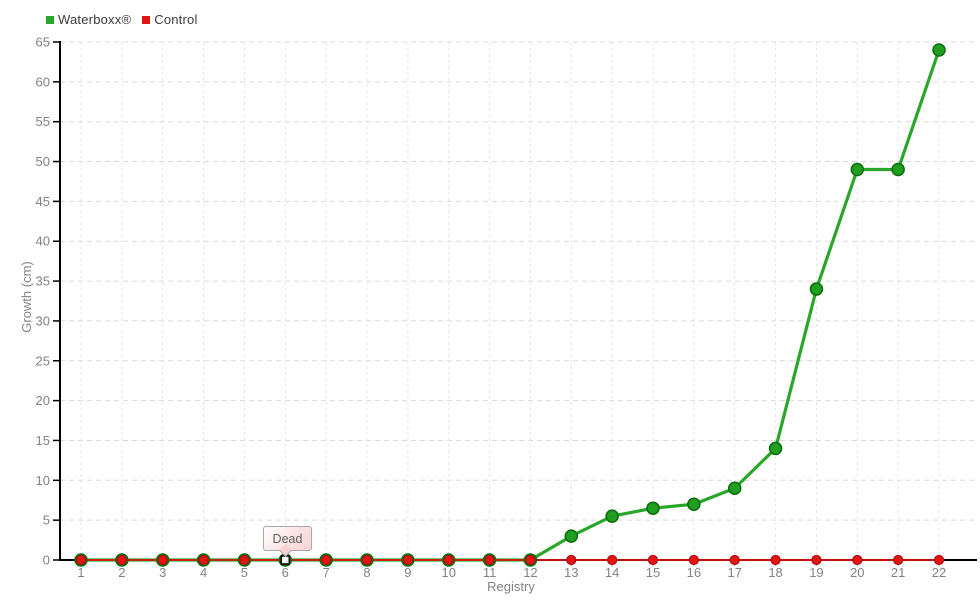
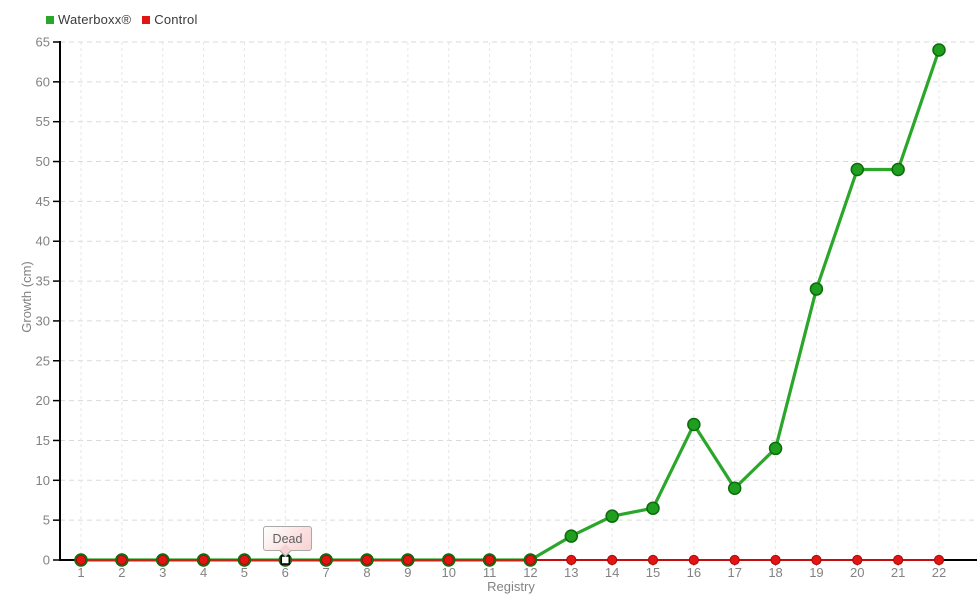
Waterboxx®/16: 7 -> 17
